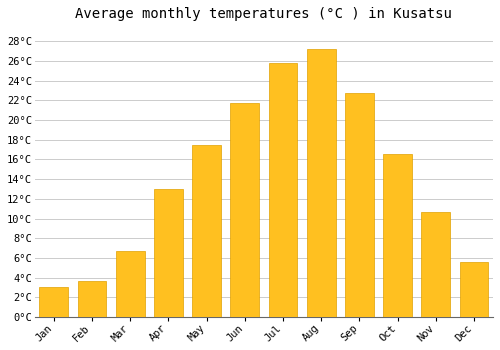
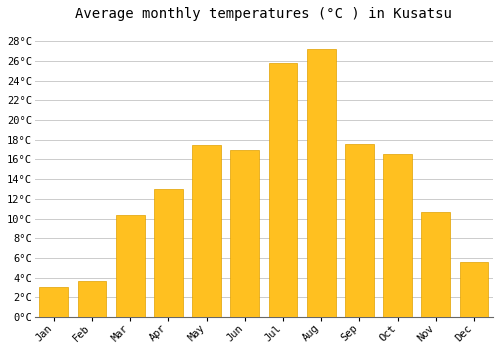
Mar: 6.7°C -> 10.4°C
Jun: 21.7°C -> 17.0°C
Sep: 22.7°C -> 17.6°C
